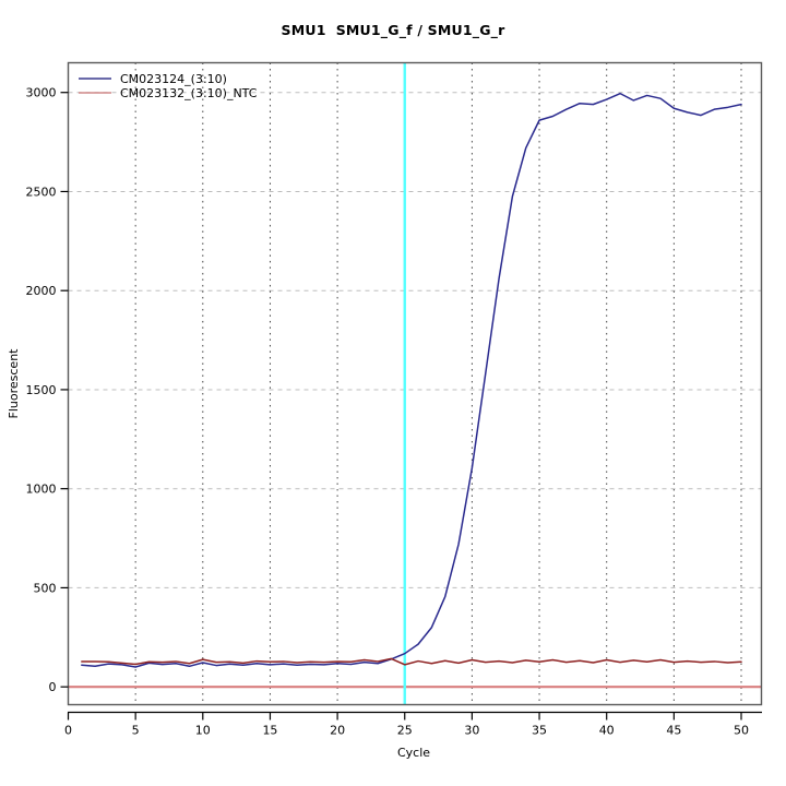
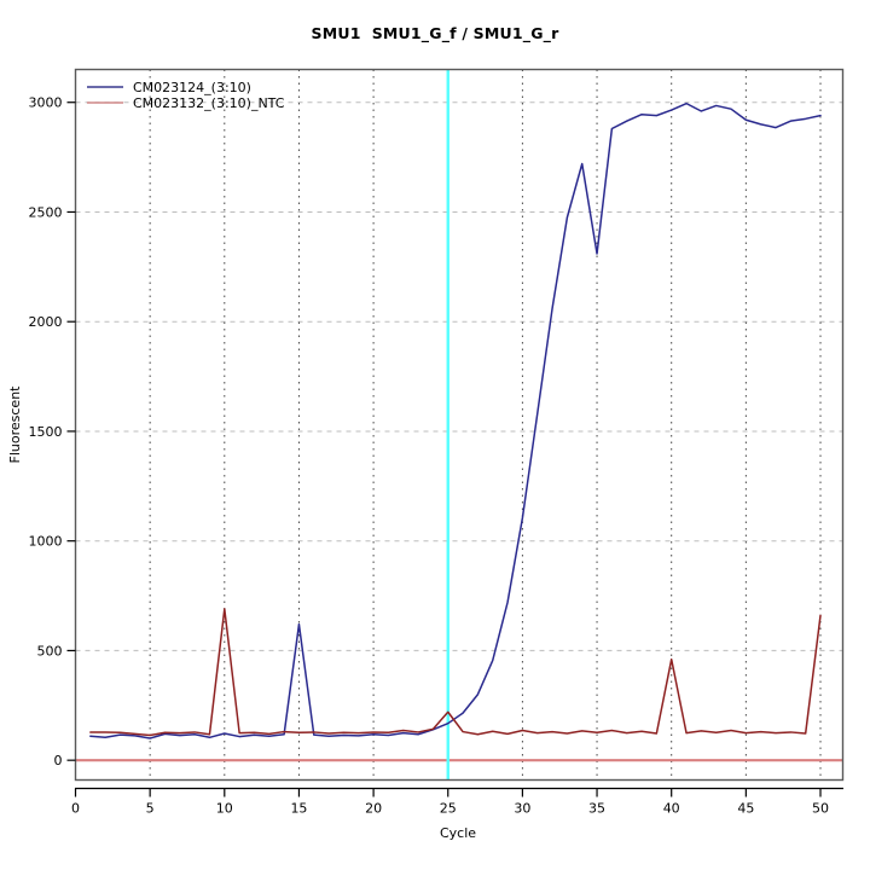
CM023132_(3:10)_NTC/10: 140 -> 690
CM023124_(3:10)/15: 110 -> 620
CM023132_(3:10)_NTC/25: 110 -> 220
CM023124_(3:10)/35: 2860 -> 2310
CM023132_(3:10)_NTC/40: 140 -> 460
CM023132_(3:10)_NTC/50: 130 -> 660
